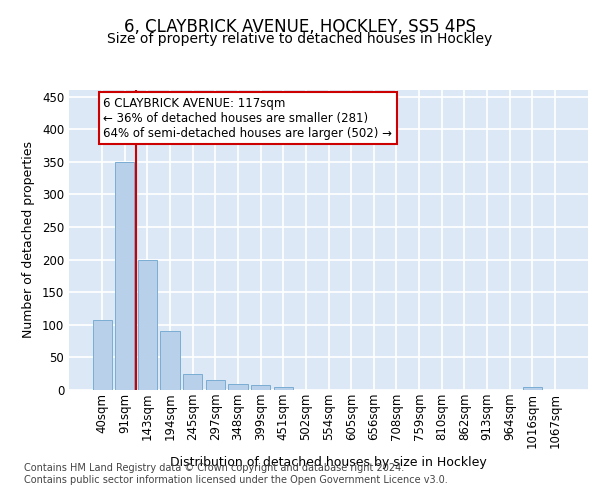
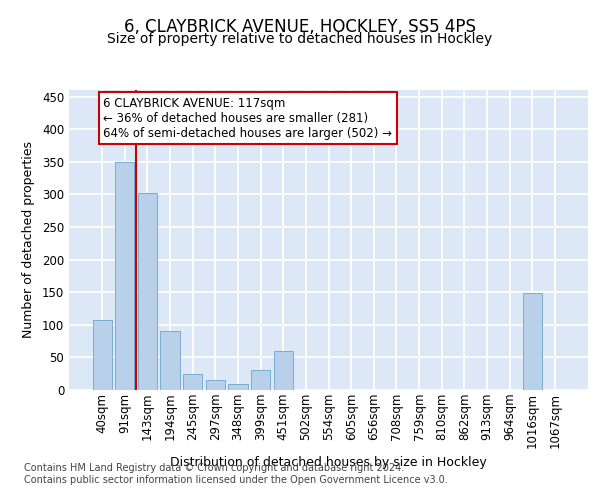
143sqm: 200 -> 302
399sqm: 8 -> 30
451sqm: 5 -> 60
1016sqm: 5 -> 148
